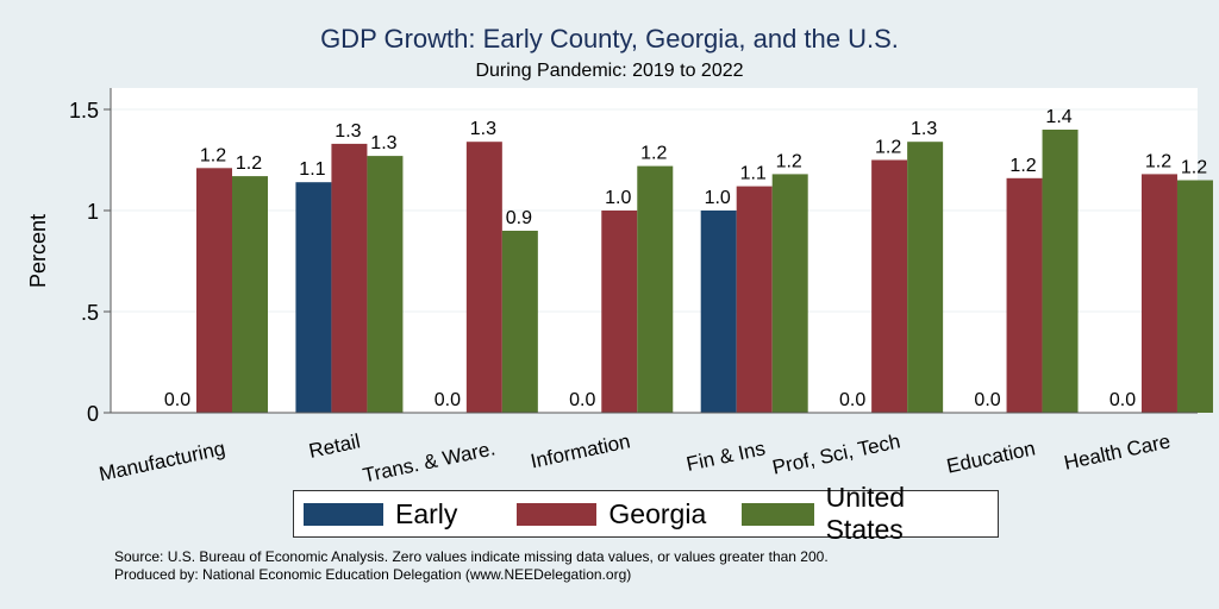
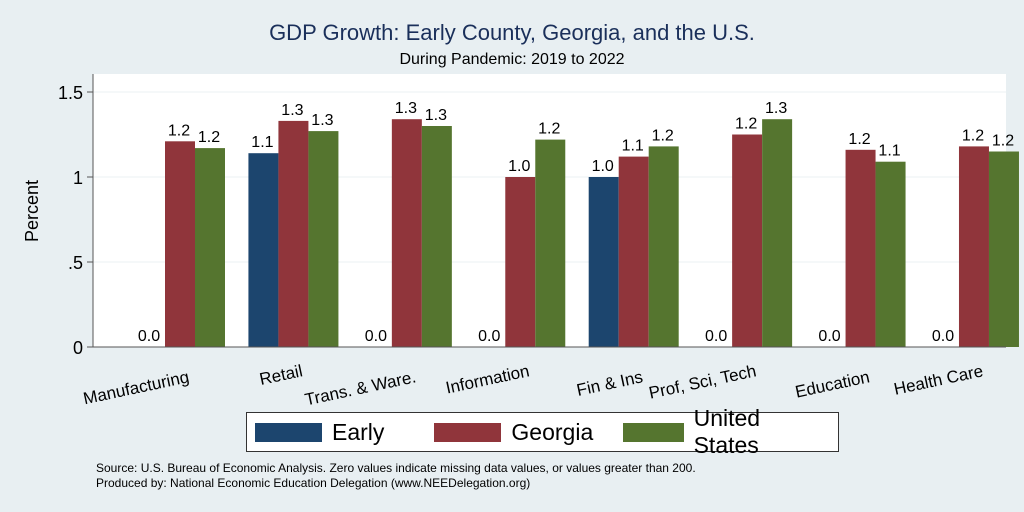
United States/Trans. & Ware.: 0.9 -> 1.3
United States/Education: 1.4 -> 1.1
